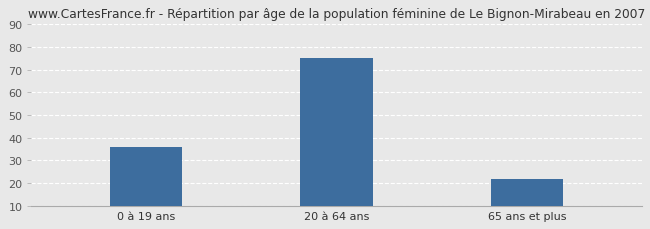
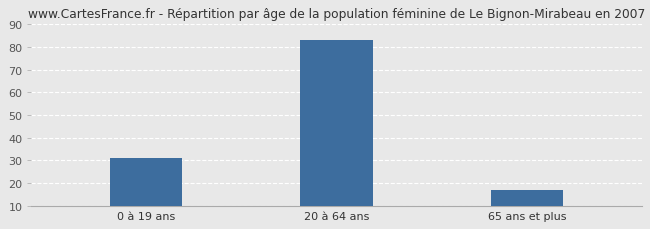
0 à 19 ans: 36 -> 31
20 à 64 ans: 75 -> 83
65 ans et plus: 22 -> 17
